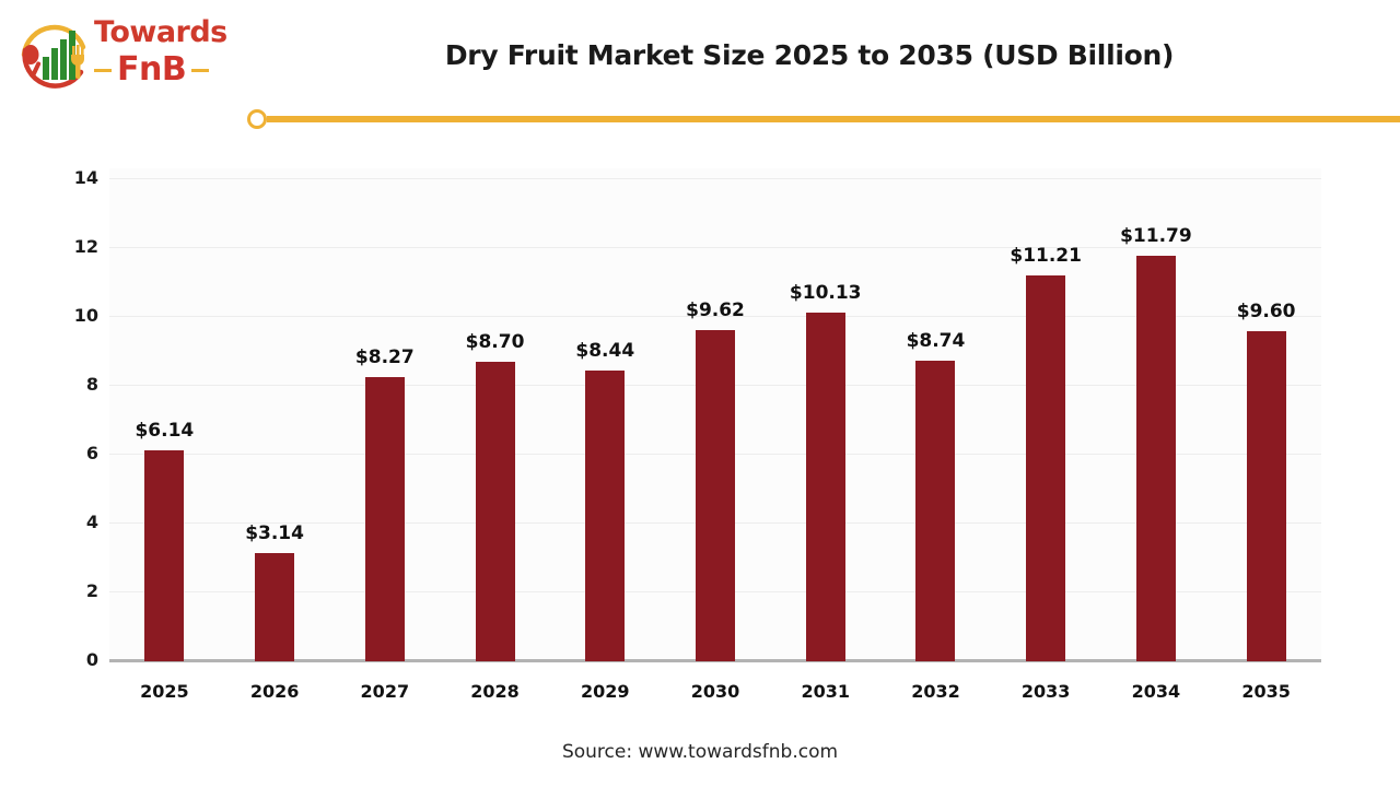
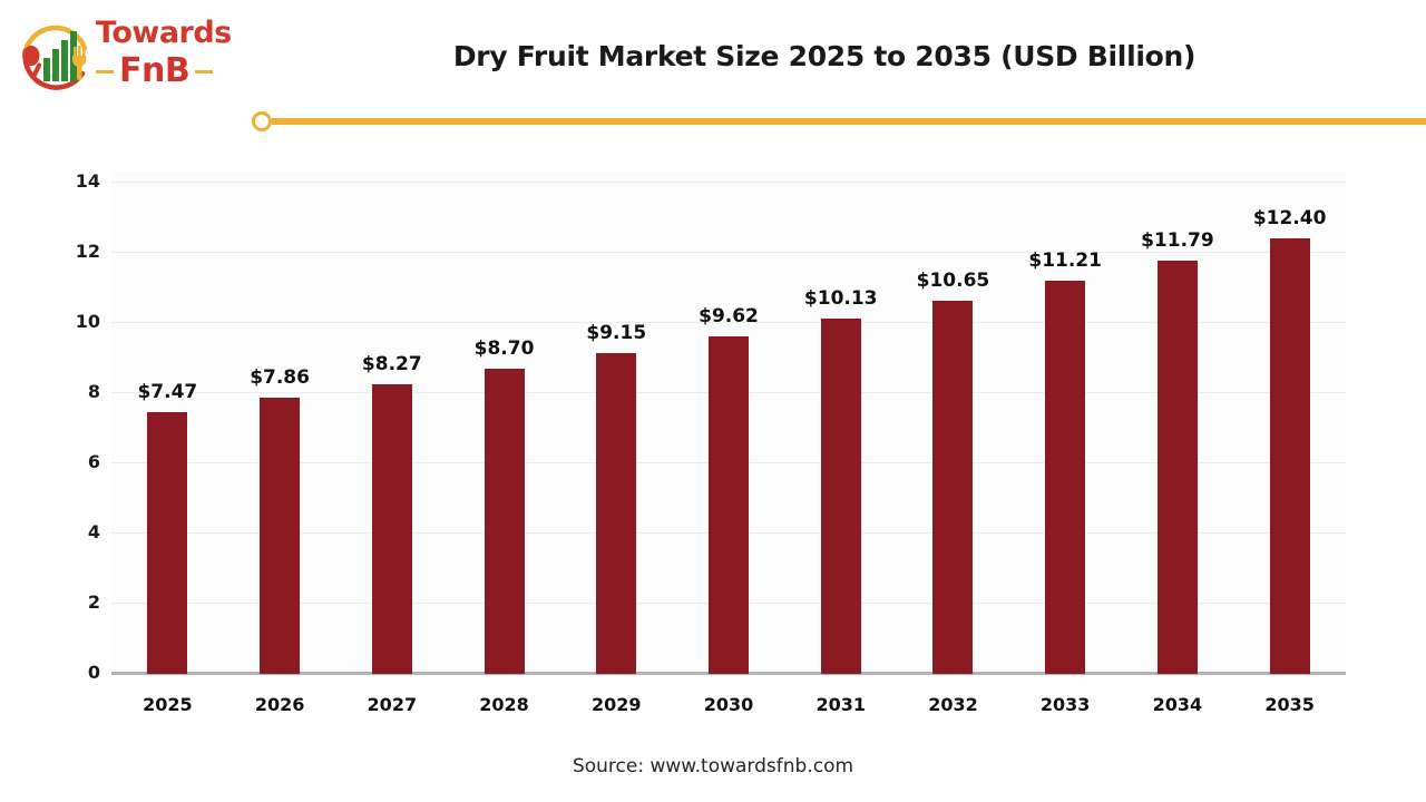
2025: $6.14 -> $7.47
2026: $3.14 -> $7.86
2029: $8.44 -> $9.15
2032: $8.74 -> $10.65
2035: $9.60 -> $12.40
